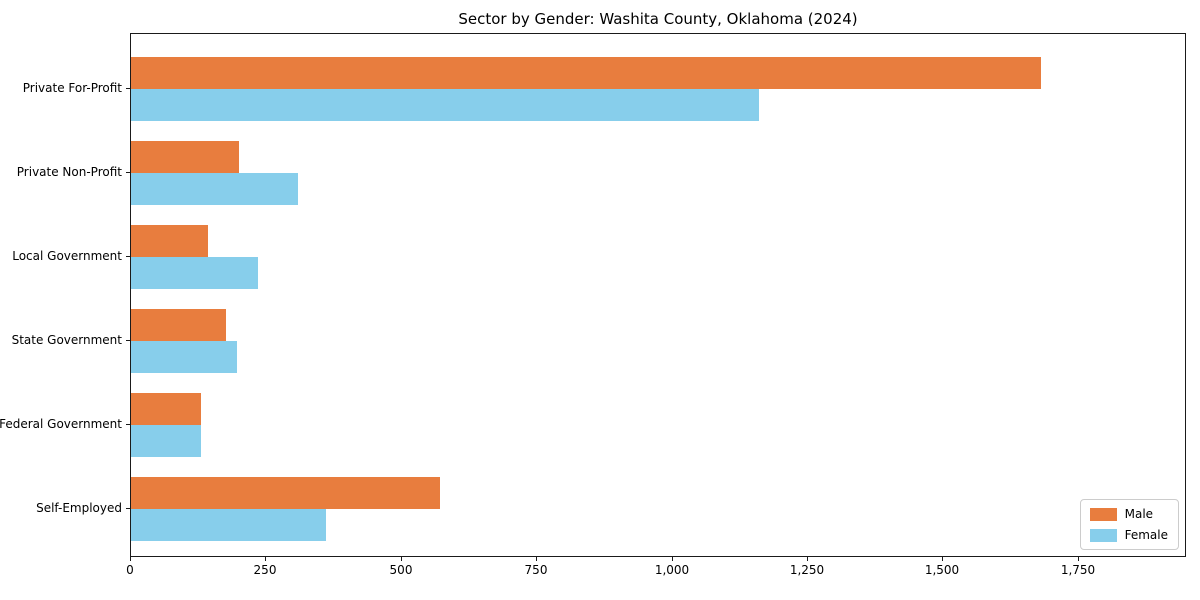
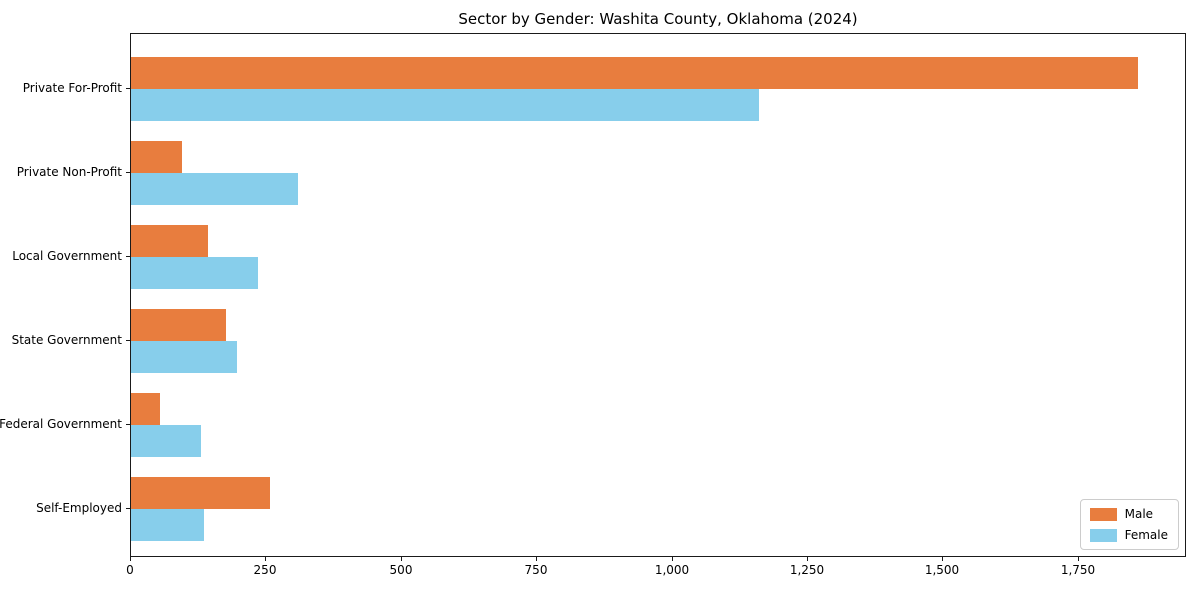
Male/Private For-Profit: 1680 -> 1860
Male/Private Non-Profit: 200 -> 90
Male/Federal Government: 130 -> 50
Male/Self-Employed: 570 -> 260
Female/Self-Employed: 360 -> 130
